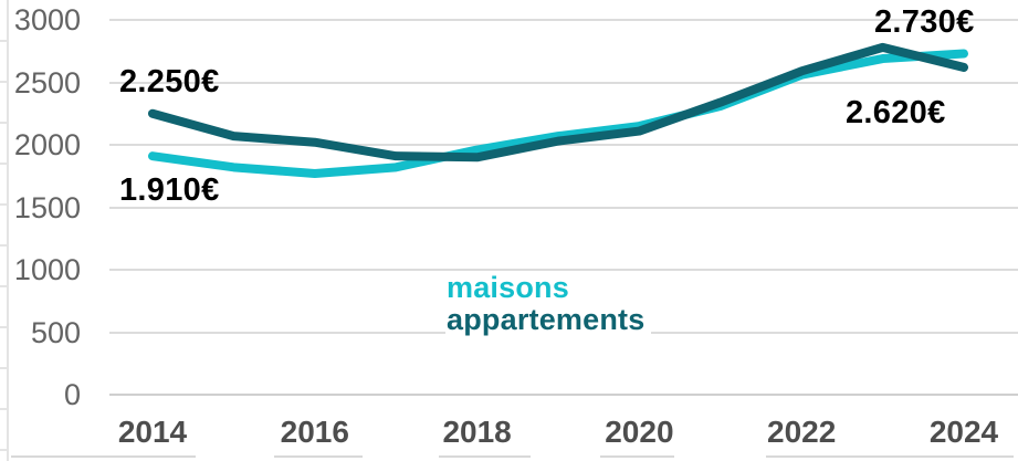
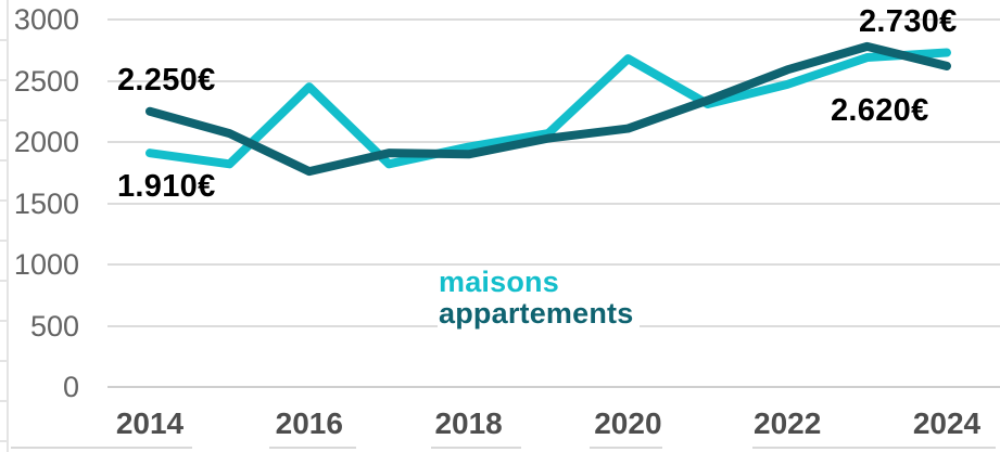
maisons/2016: 1770 -> 2450
appartements/2016: 2020 -> 1760
maisons/2020: 2150 -> 2680
maisons/2022: 2560 -> 2470
